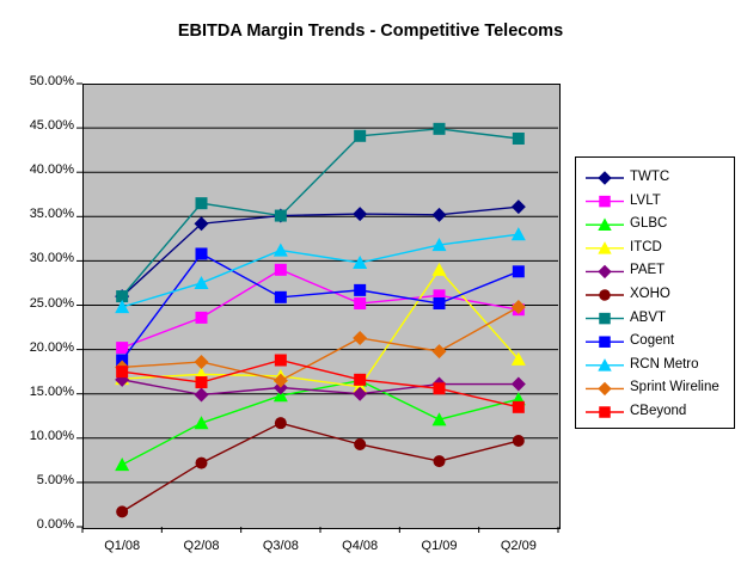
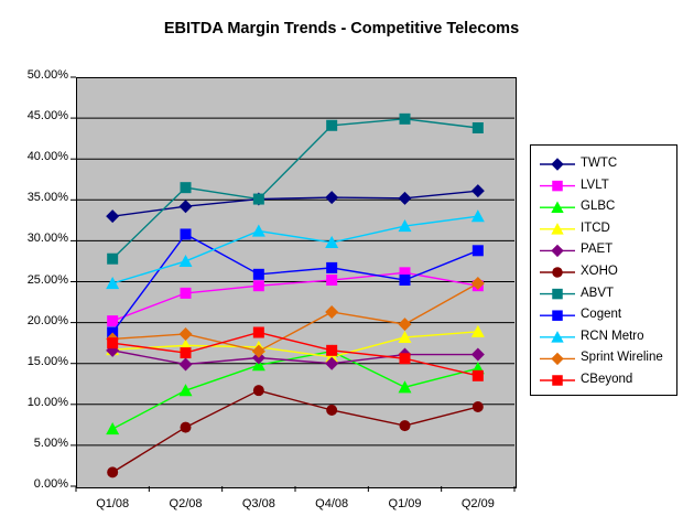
TWTC/Q1/08: 26% -> 33%
ABVT/Q1/08: 26% -> 28%
LVLT/Q3/08: 29% -> 24%
ITCD/Q1/09: 29% -> 18%
